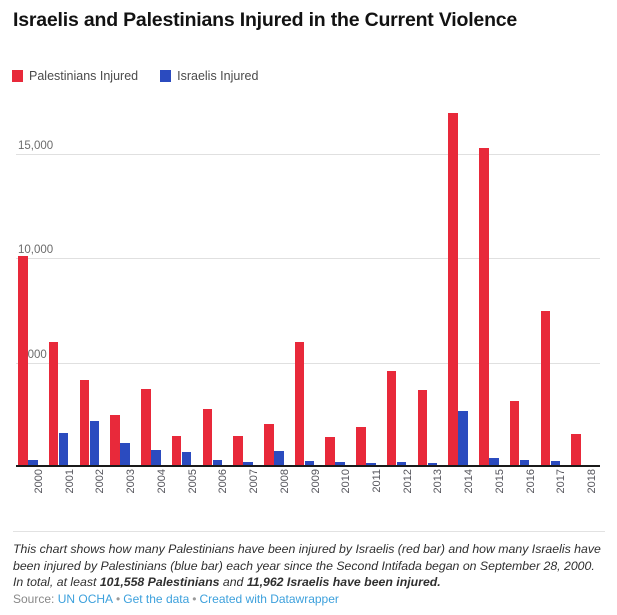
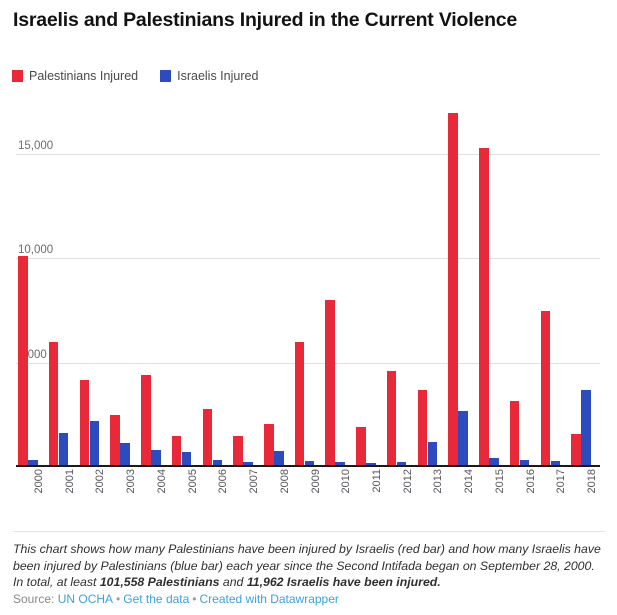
Palestinians Injured/2004: 3800 -> 4400
Palestinians Injured/2010: 1400 -> 8000
Israelis Injured/2013: 200 -> 1200
Israelis Injured/2018: 100 -> 3700
